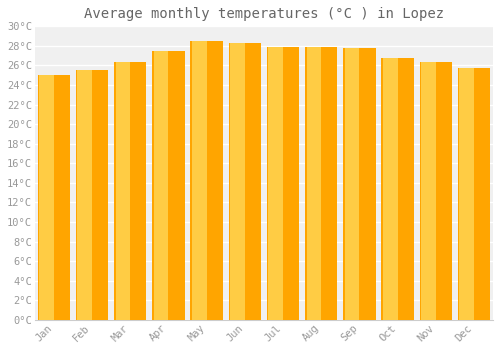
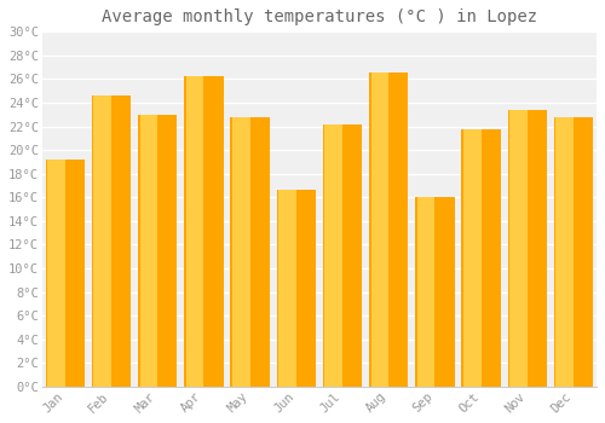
Jan: 25.0°C -> 19.2°C
Feb: 25.5°C -> 24.6°C
Mar: 26.3°C -> 23.0°C
Apr: 27.5°C -> 26.2°C
May: 28.5°C -> 22.8°C
Jun: 28.3°C -> 16.6°C
Jul: 27.9°C -> 22.2°C
Aug: 27.9°C -> 26.6°C
Sep: 27.8°C -> 16.0°C
Oct: 26.8°C -> 21.8°C
Nov: 26.4°C -> 23.4°C
Dec: 25.7°C -> 22.8°C
